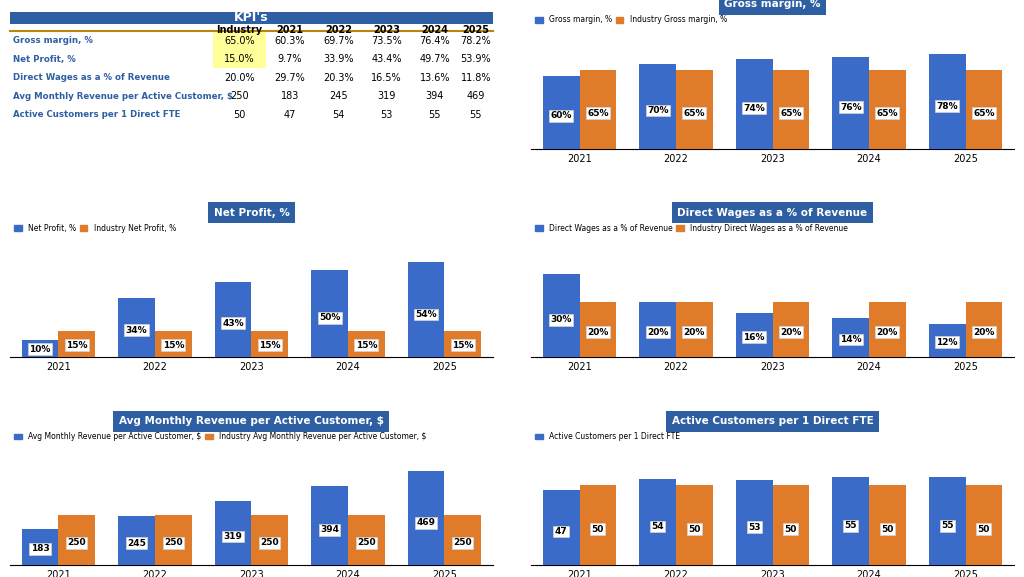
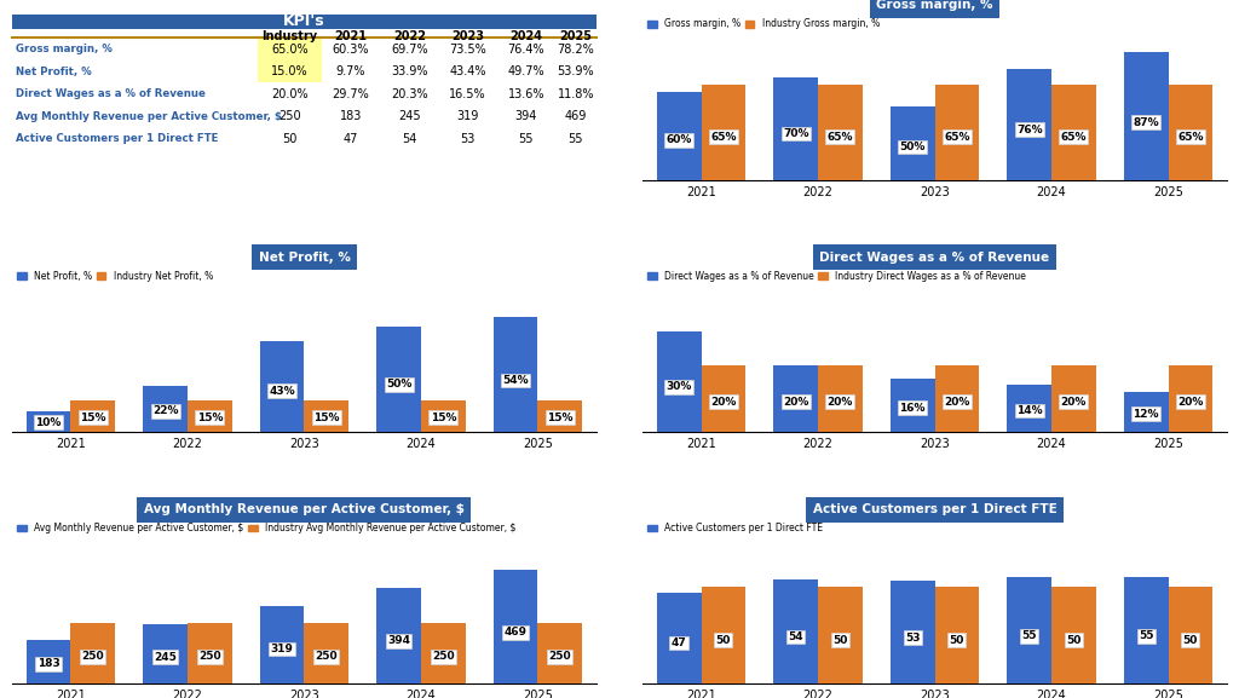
Gross margin, %/Gross margin, %/2023: 74% -> 50%
Gross margin, %/Gross margin, %/2025: 78% -> 87%
Net Profit, %/Net Profit, %/2022: 34% -> 22%
